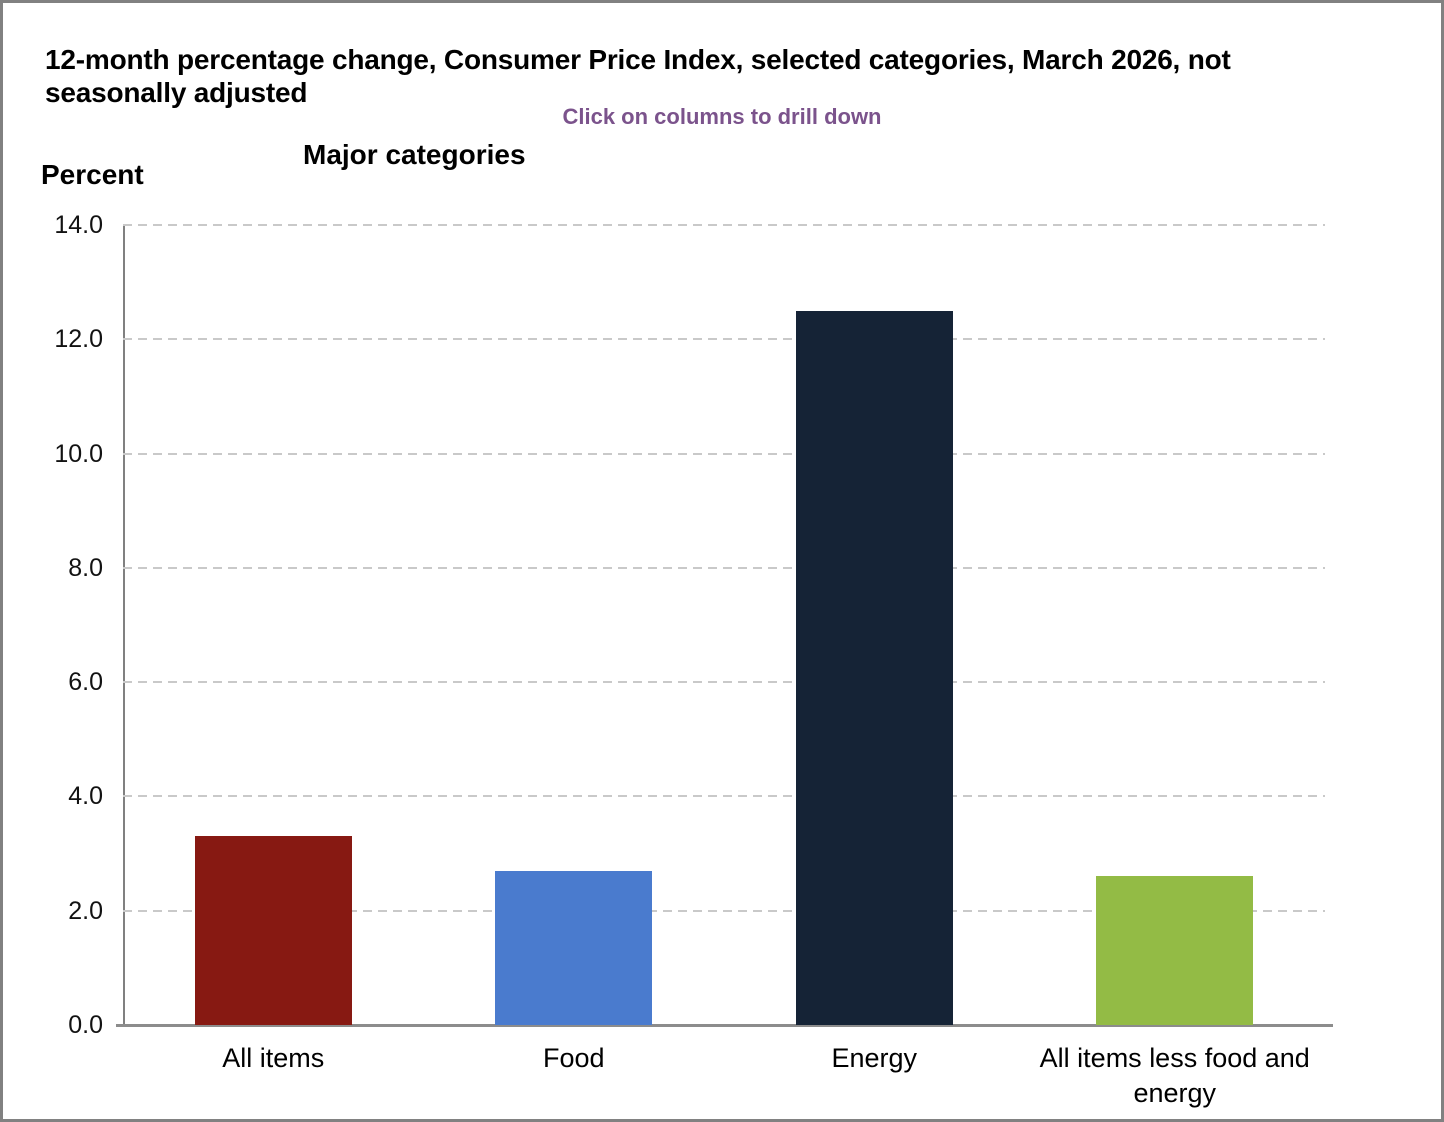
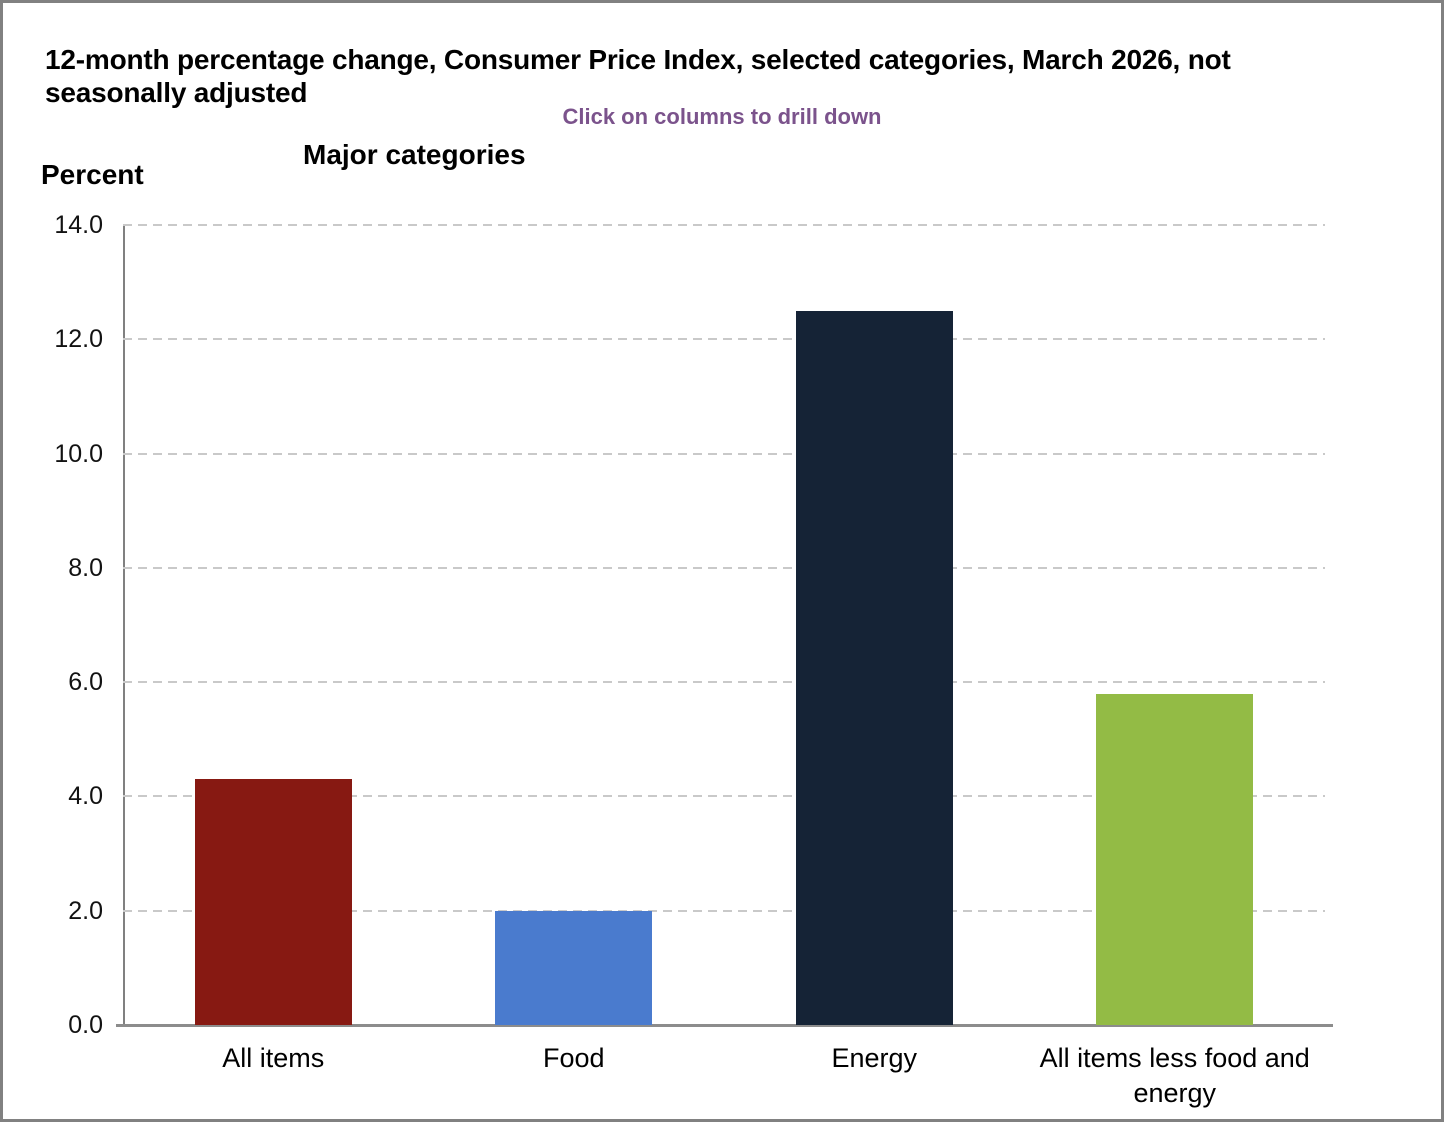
All items: 3.3 -> 4.3
Food: 2.7 -> 2.0
All items less food and energy: 2.6 -> 5.8
